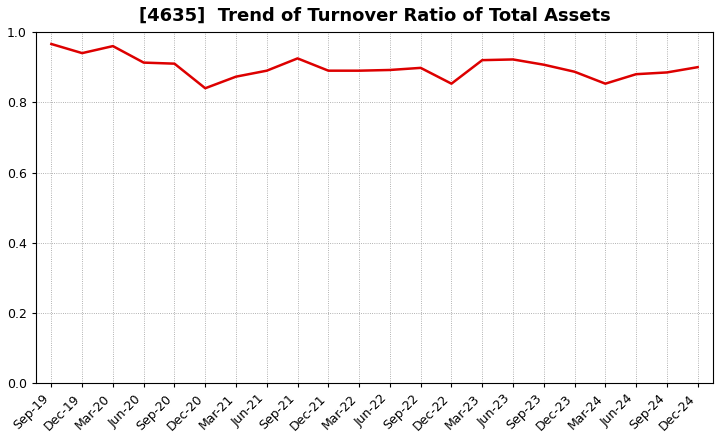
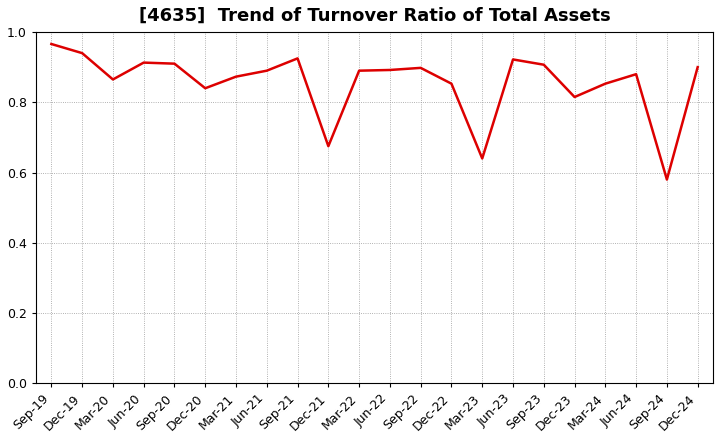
Mar-20: 0.960 -> 0.865
Dec-21: 0.890 -> 0.675
Mar-23: 0.920 -> 0.640
Dec-23: 0.887 -> 0.815
Sep-24: 0.885 -> 0.580
